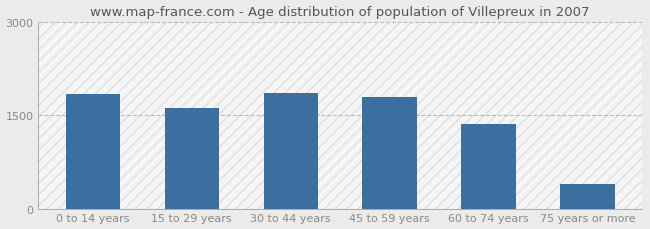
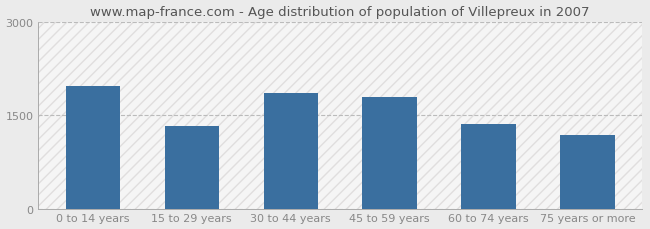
0 to 14 years: 1840 -> 1960
15 to 29 years: 1610 -> 1320
75 years or more: 390 -> 1180
